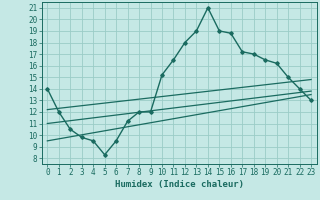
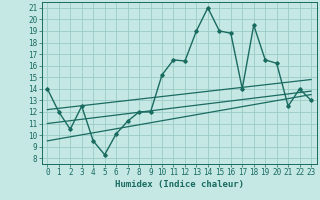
3: 9.8 -> 12.5
6: 9.5 -> 10.1
12: 18.0 -> 16.4
17: 17.2 -> 14.0
18: 17.0 -> 19.5
21: 15.0 -> 12.5
